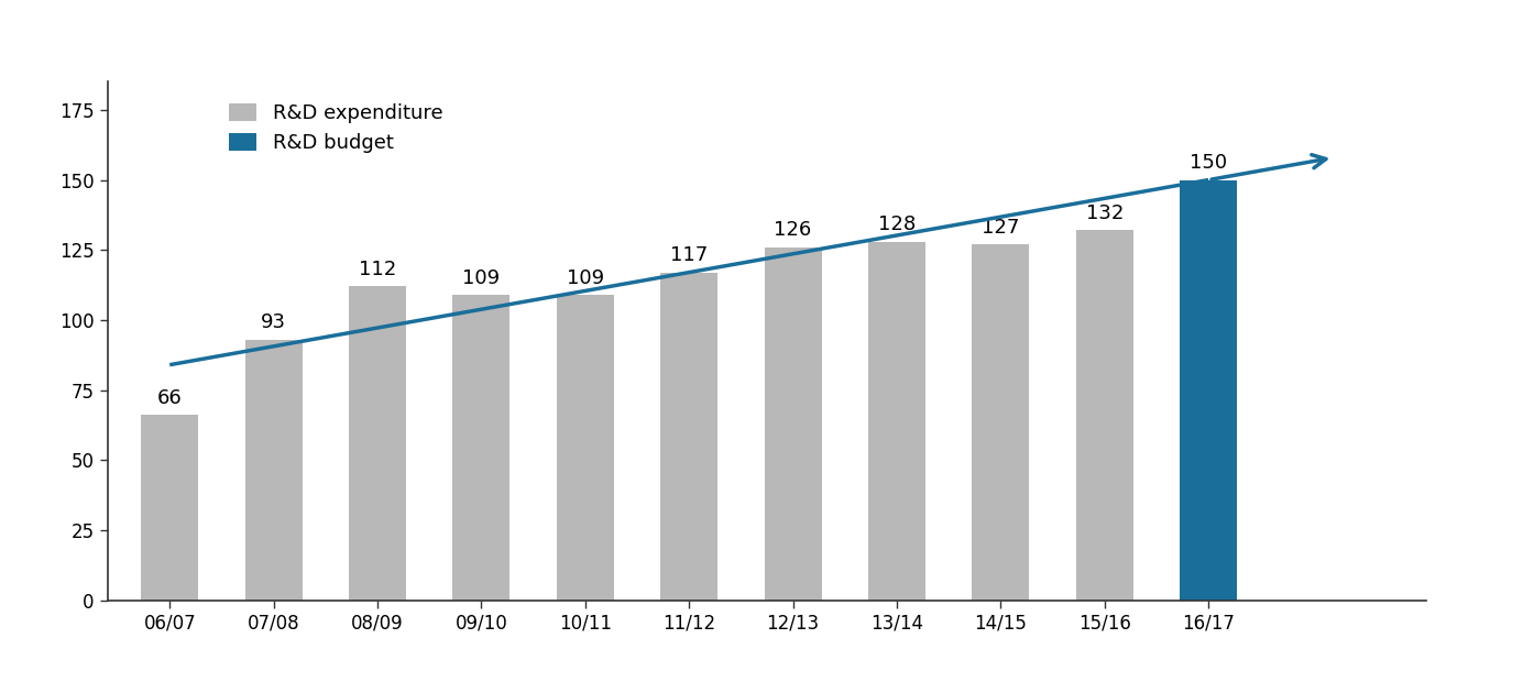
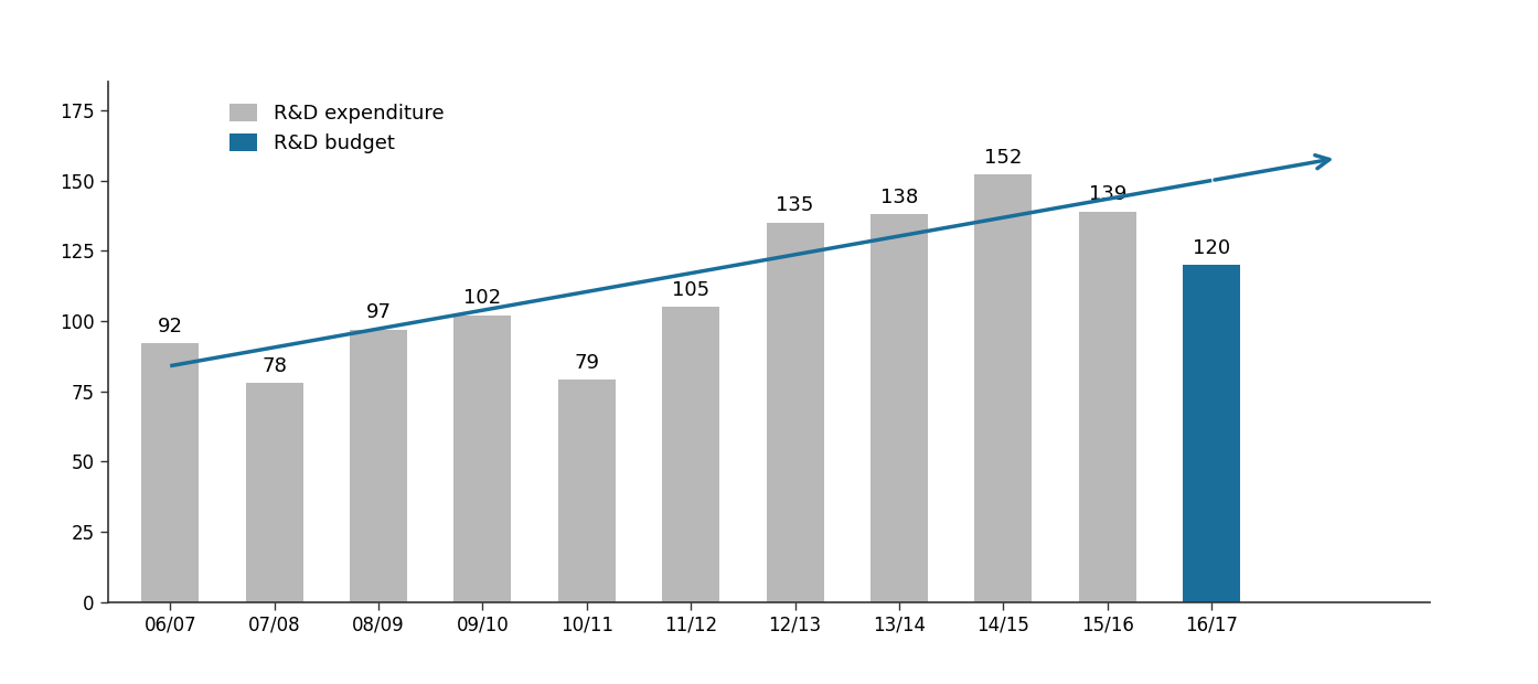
06/07: 66 -> 92
07/08: 93 -> 78
08/09: 112 -> 97
09/10: 109 -> 102
10/11: 109 -> 79
11/12: 117 -> 105
12/13: 126 -> 135
13/14: 128 -> 138
14/15: 127 -> 152
15/16: 132 -> 139
16/17: 150 -> 120
